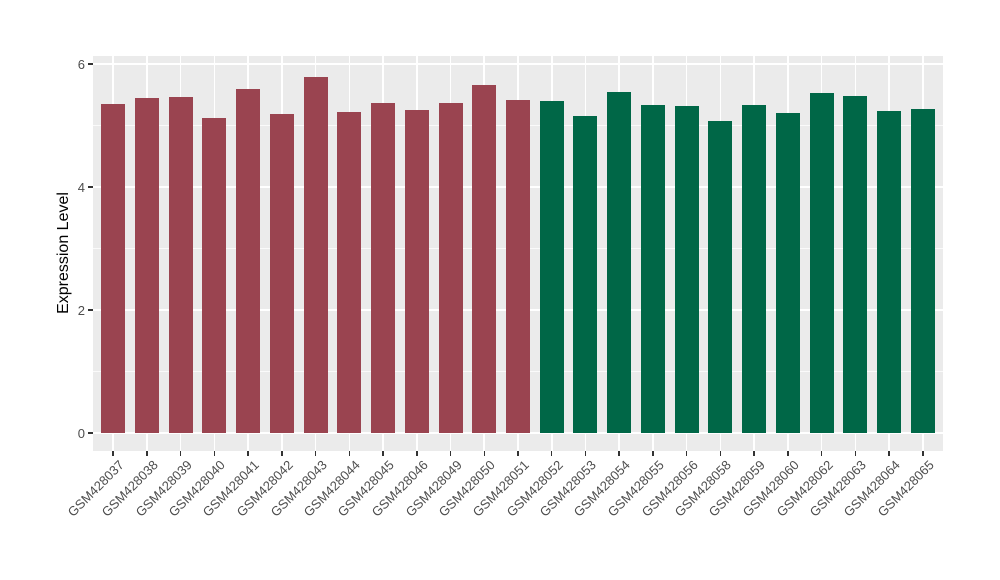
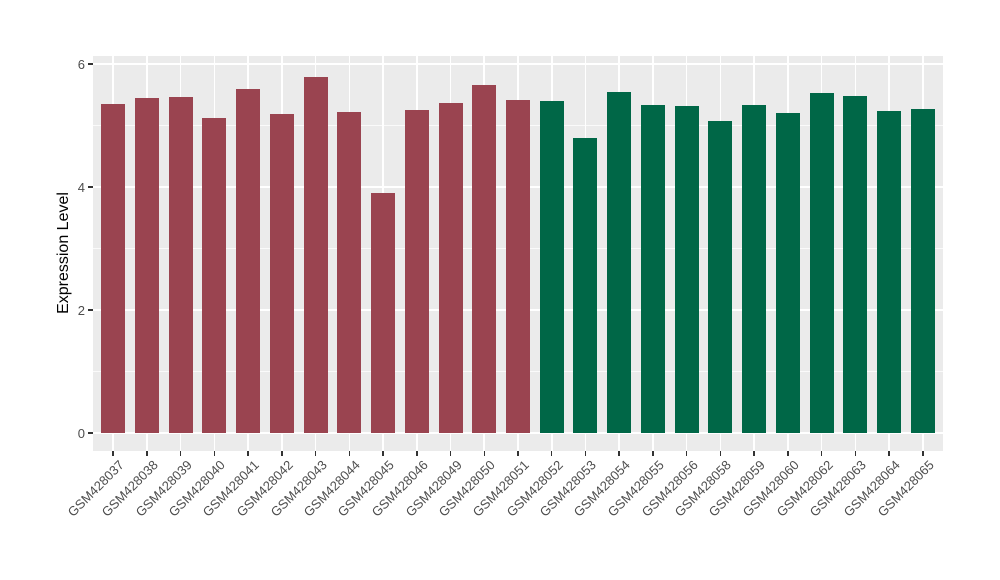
GSM428045: 5.4 -> 3.9
GSM428053: 5.2 -> 4.8
